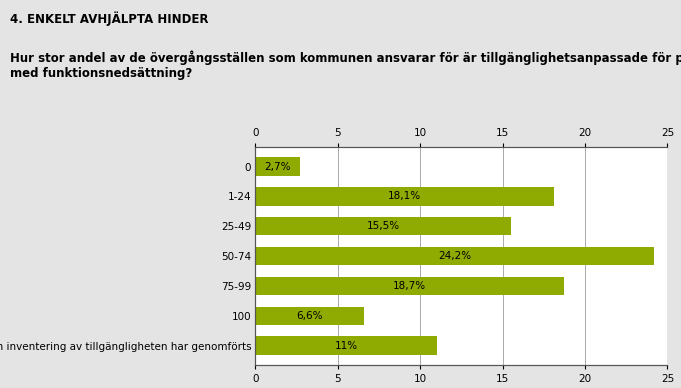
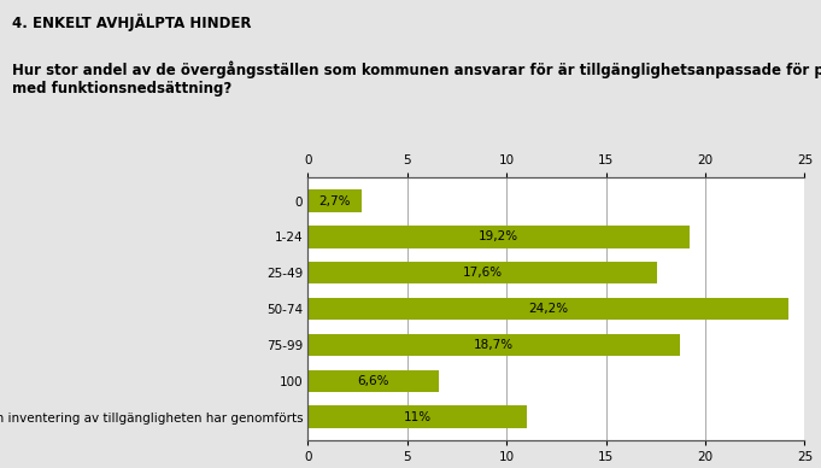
1-24: 18,1% -> 19,2%
25-49: 15,5% -> 17,6%
